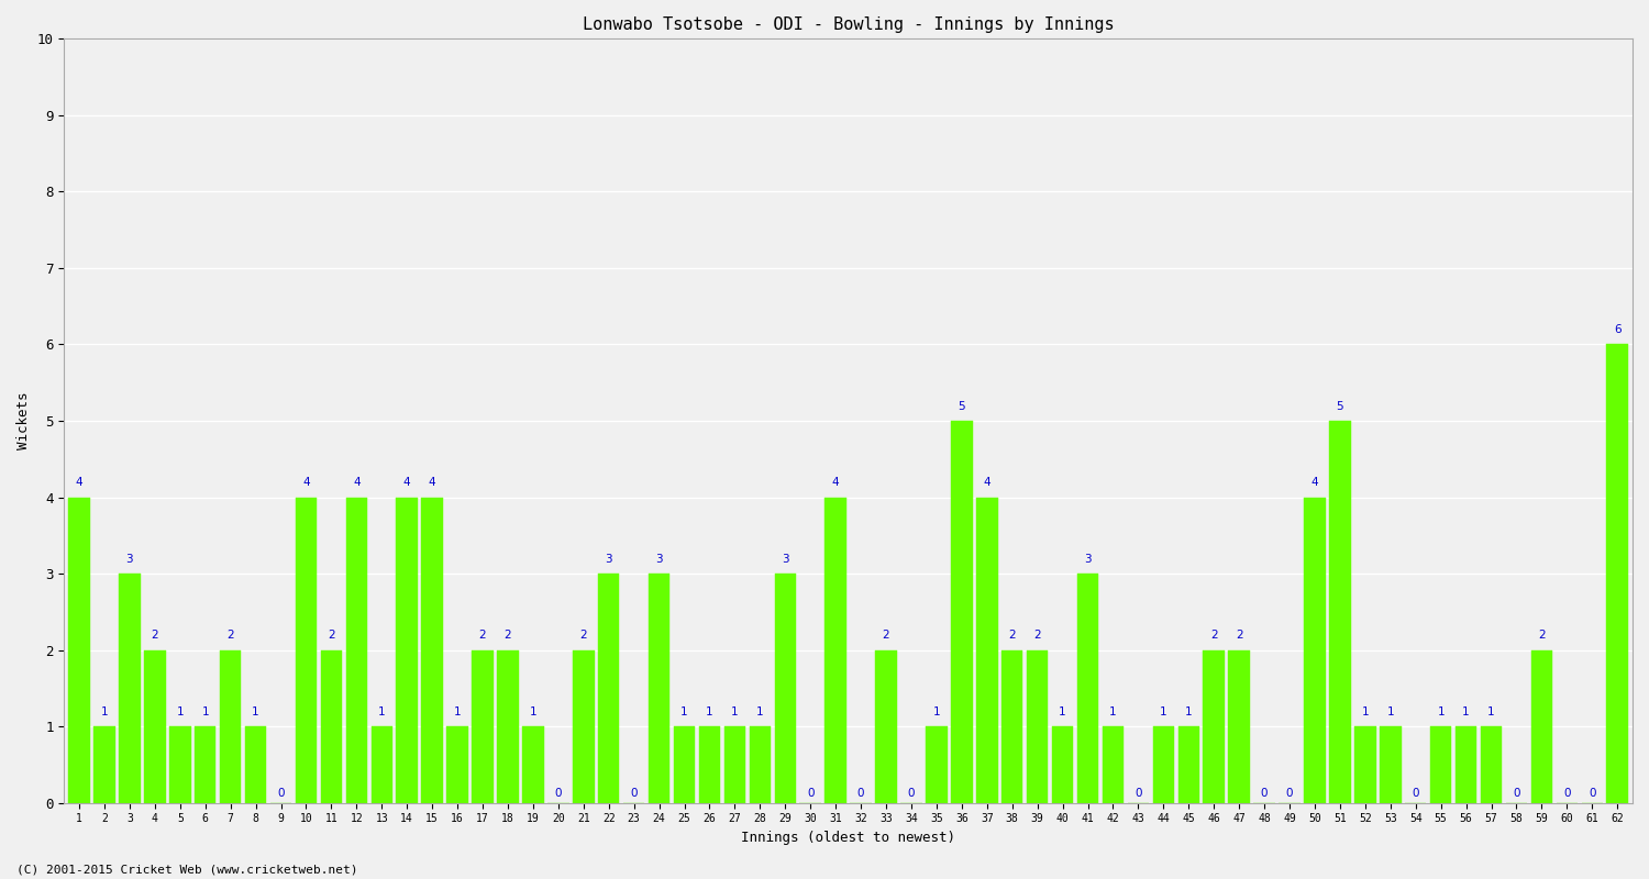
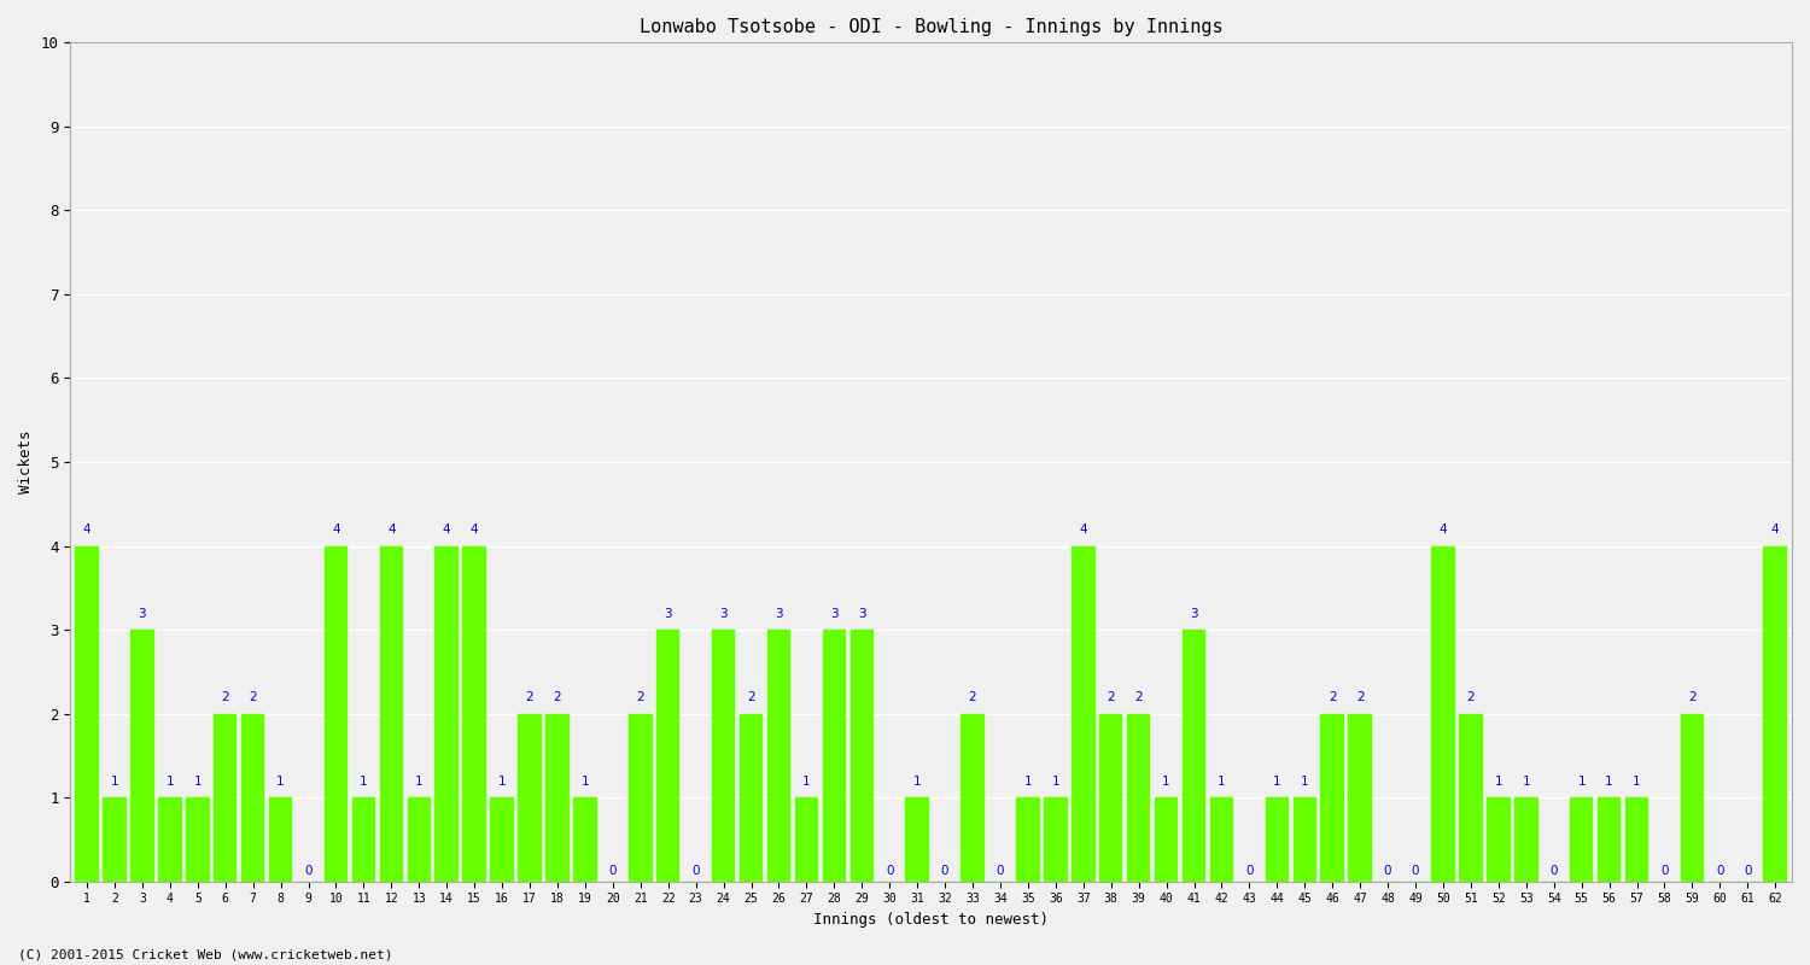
4: 2 -> 1
6: 1 -> 2
11: 2 -> 1
25: 1 -> 2
26: 1 -> 3
28: 1 -> 3
31: 4 -> 1
36: 5 -> 1
51: 5 -> 2
62: 6 -> 4
